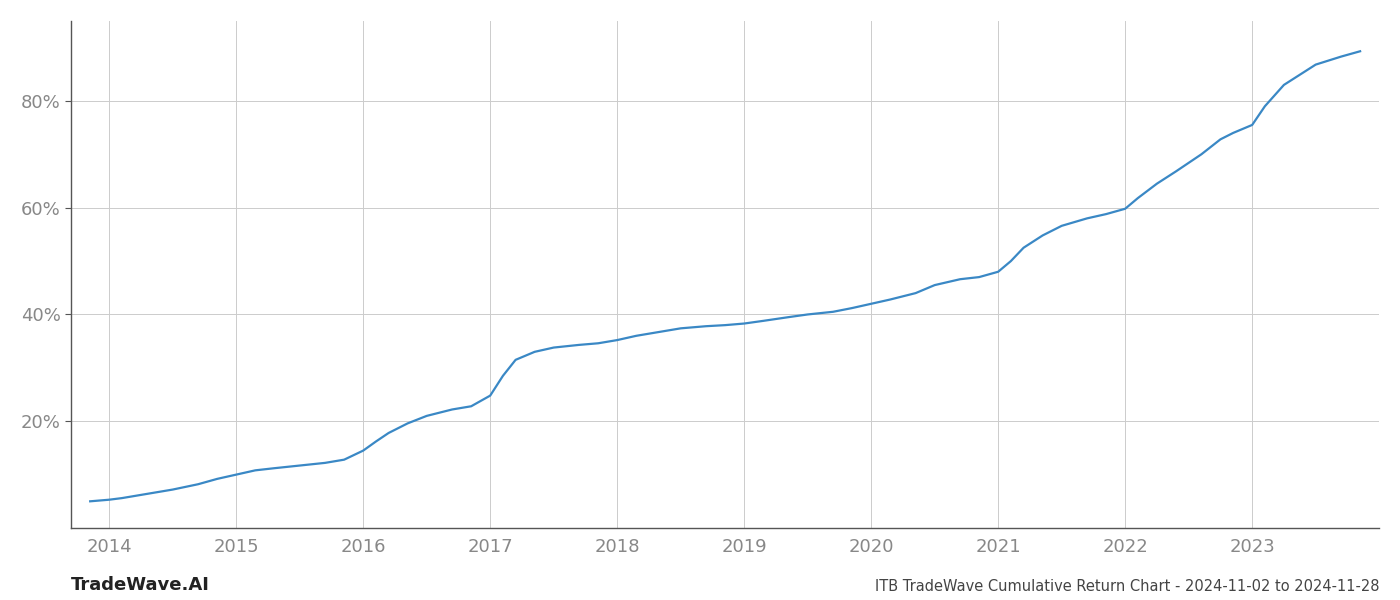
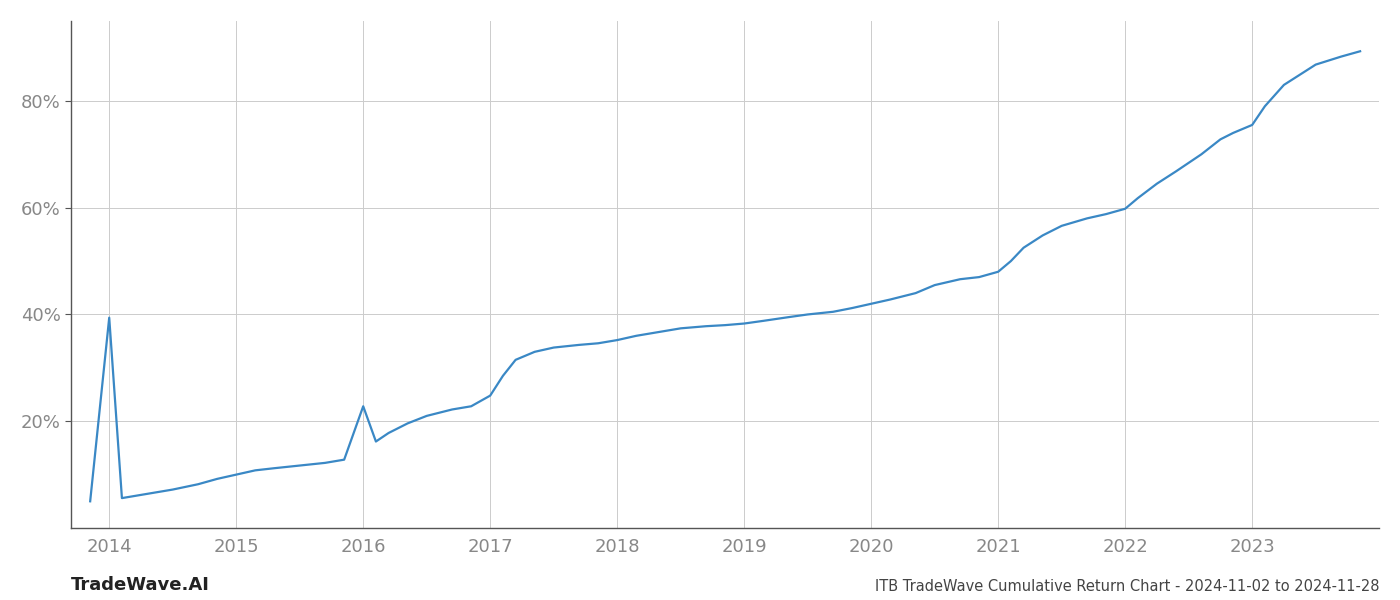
2014: 5.3% -> 39.4%
2016: 14.5% -> 22.8%
